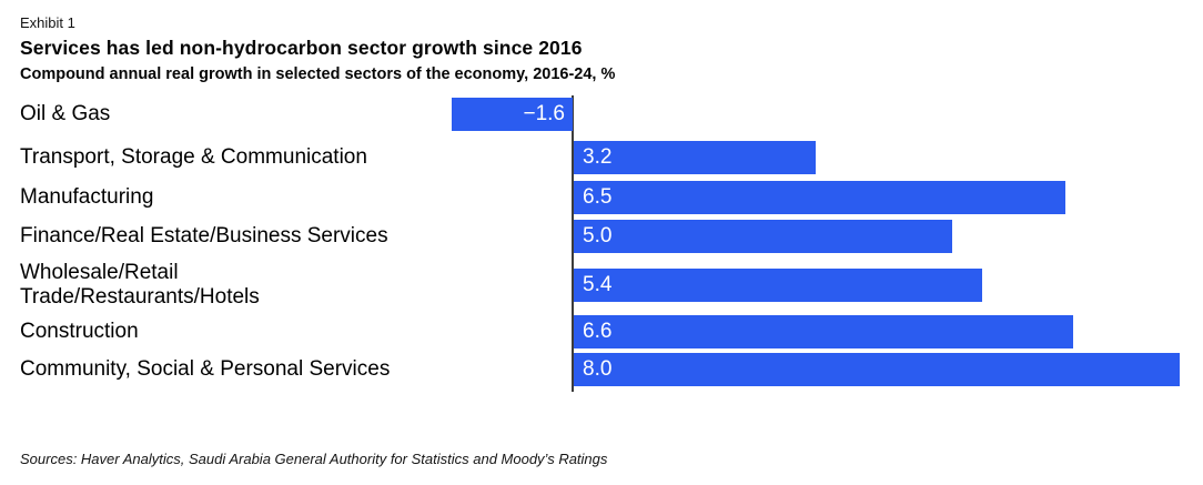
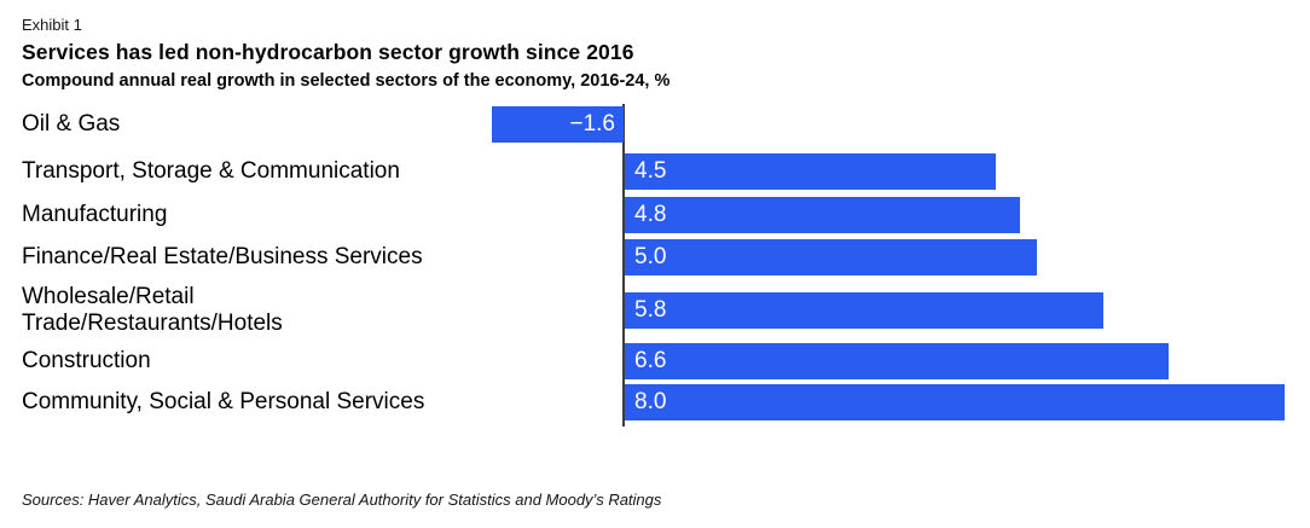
Transport, Storage & Communication: 3.2 -> 4.5
Manufacturing: 6.5 -> 4.8
Wholesale/Retail Trade/Restaurants/Hotels: 5.4 -> 5.8
